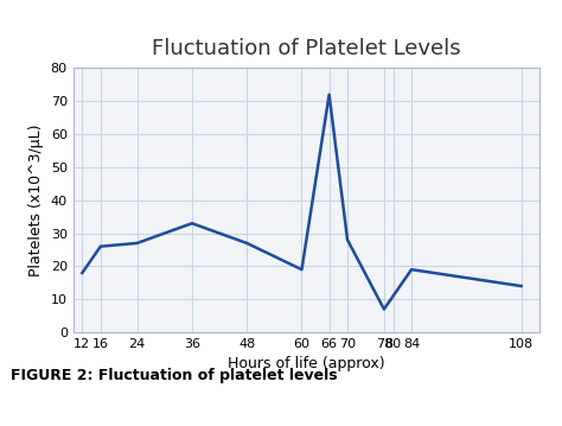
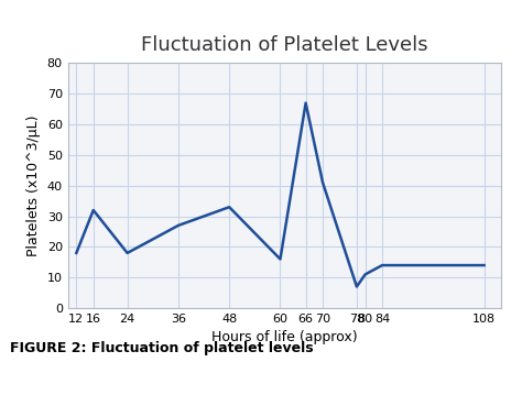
16: 26 -> 32
24: 27 -> 18
36: 33 -> 27
48: 27 -> 33
60: 19 -> 16
66: 72 -> 67
70: 28 -> 41
84: 19 -> 14
